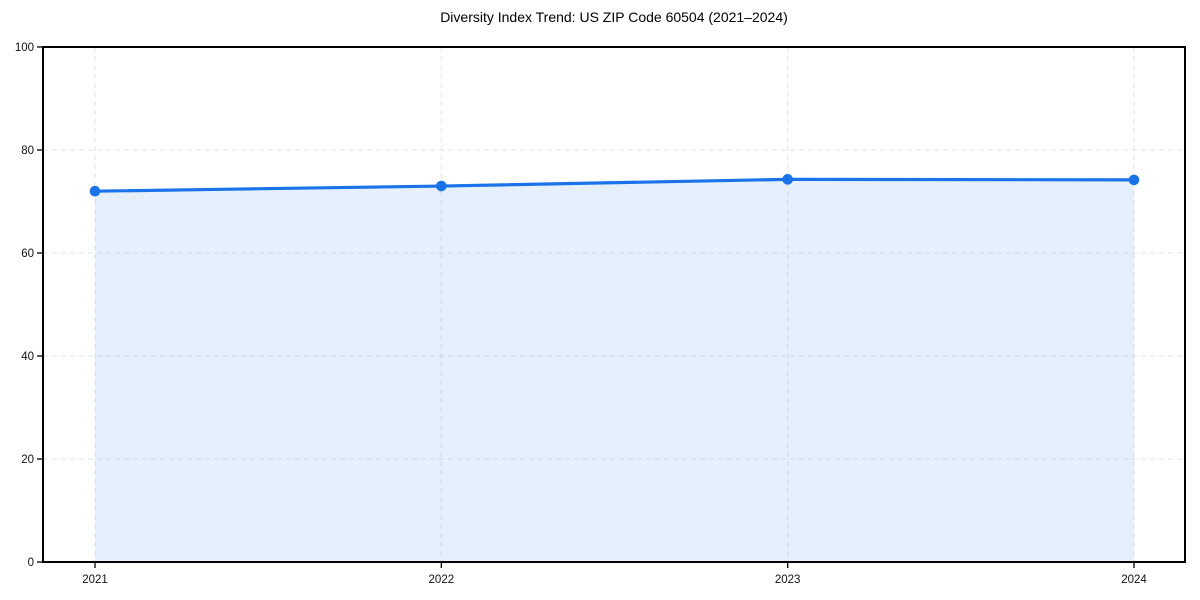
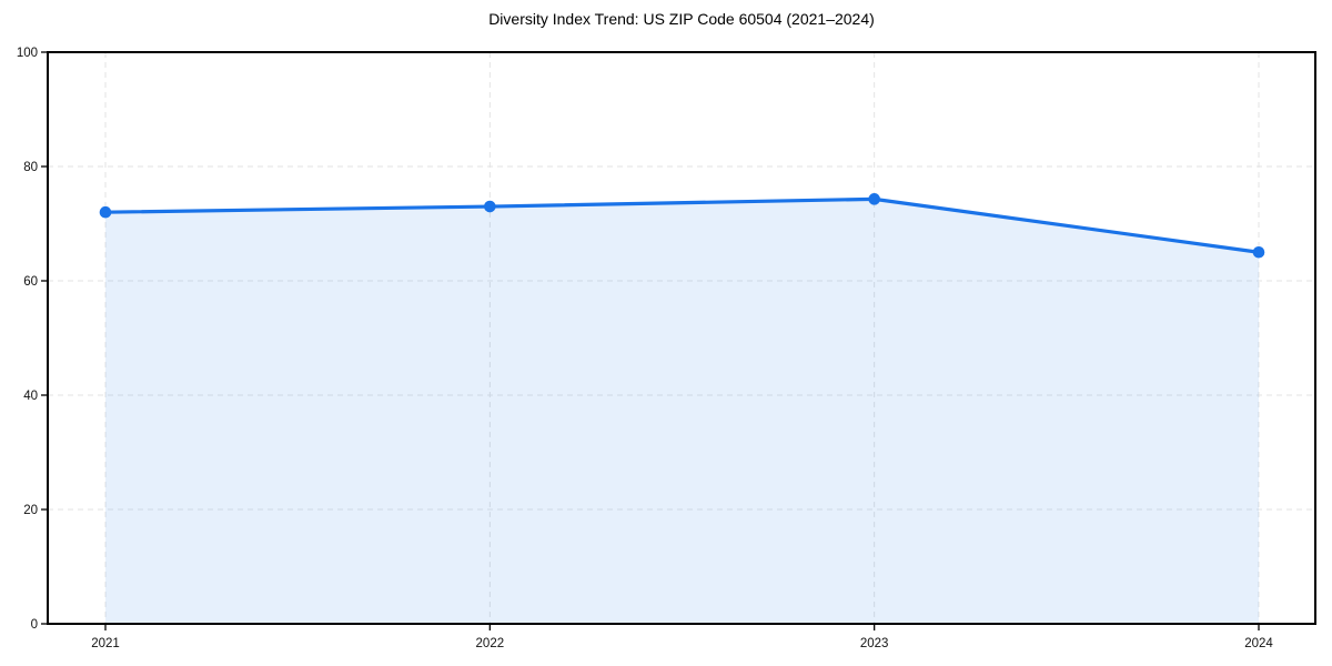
2024: 74 -> 65
